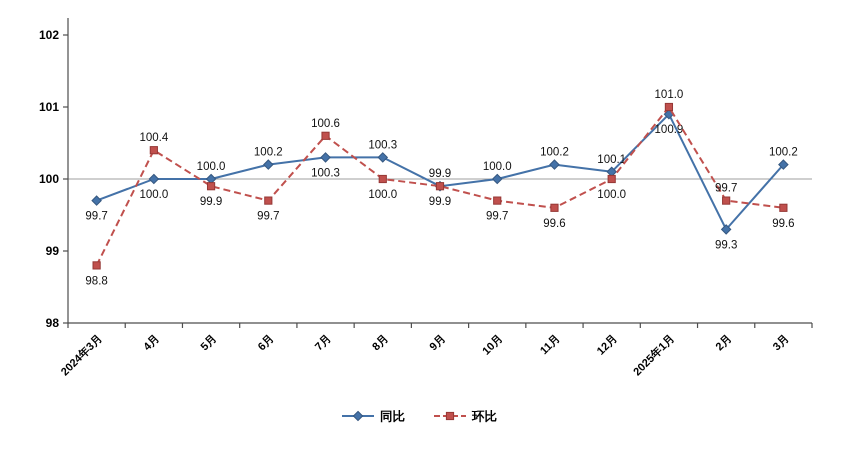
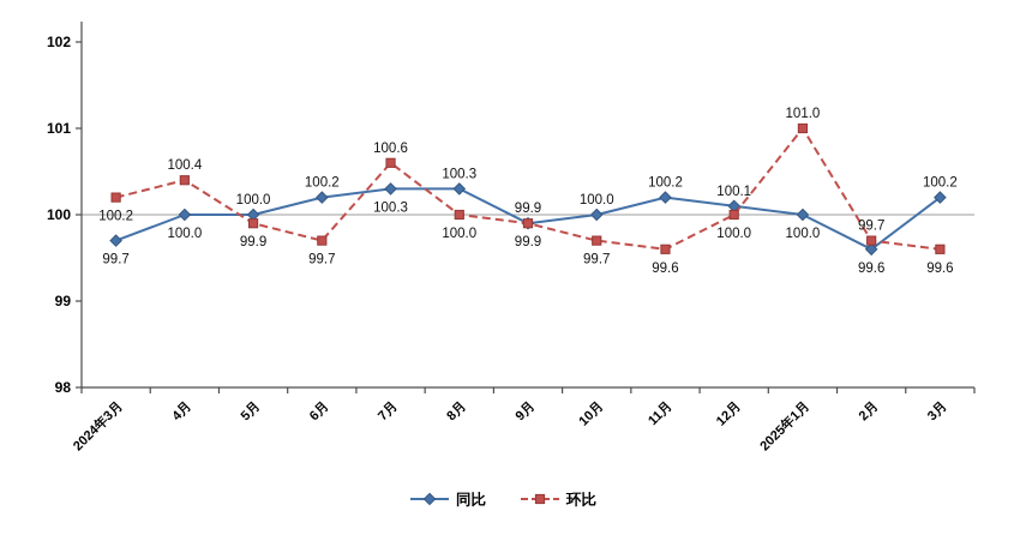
环比/2024年3月: 98.8 -> 100.2
同比/2025年1月: 100.9 -> 100.0
同比/2月: 99.3 -> 99.6
